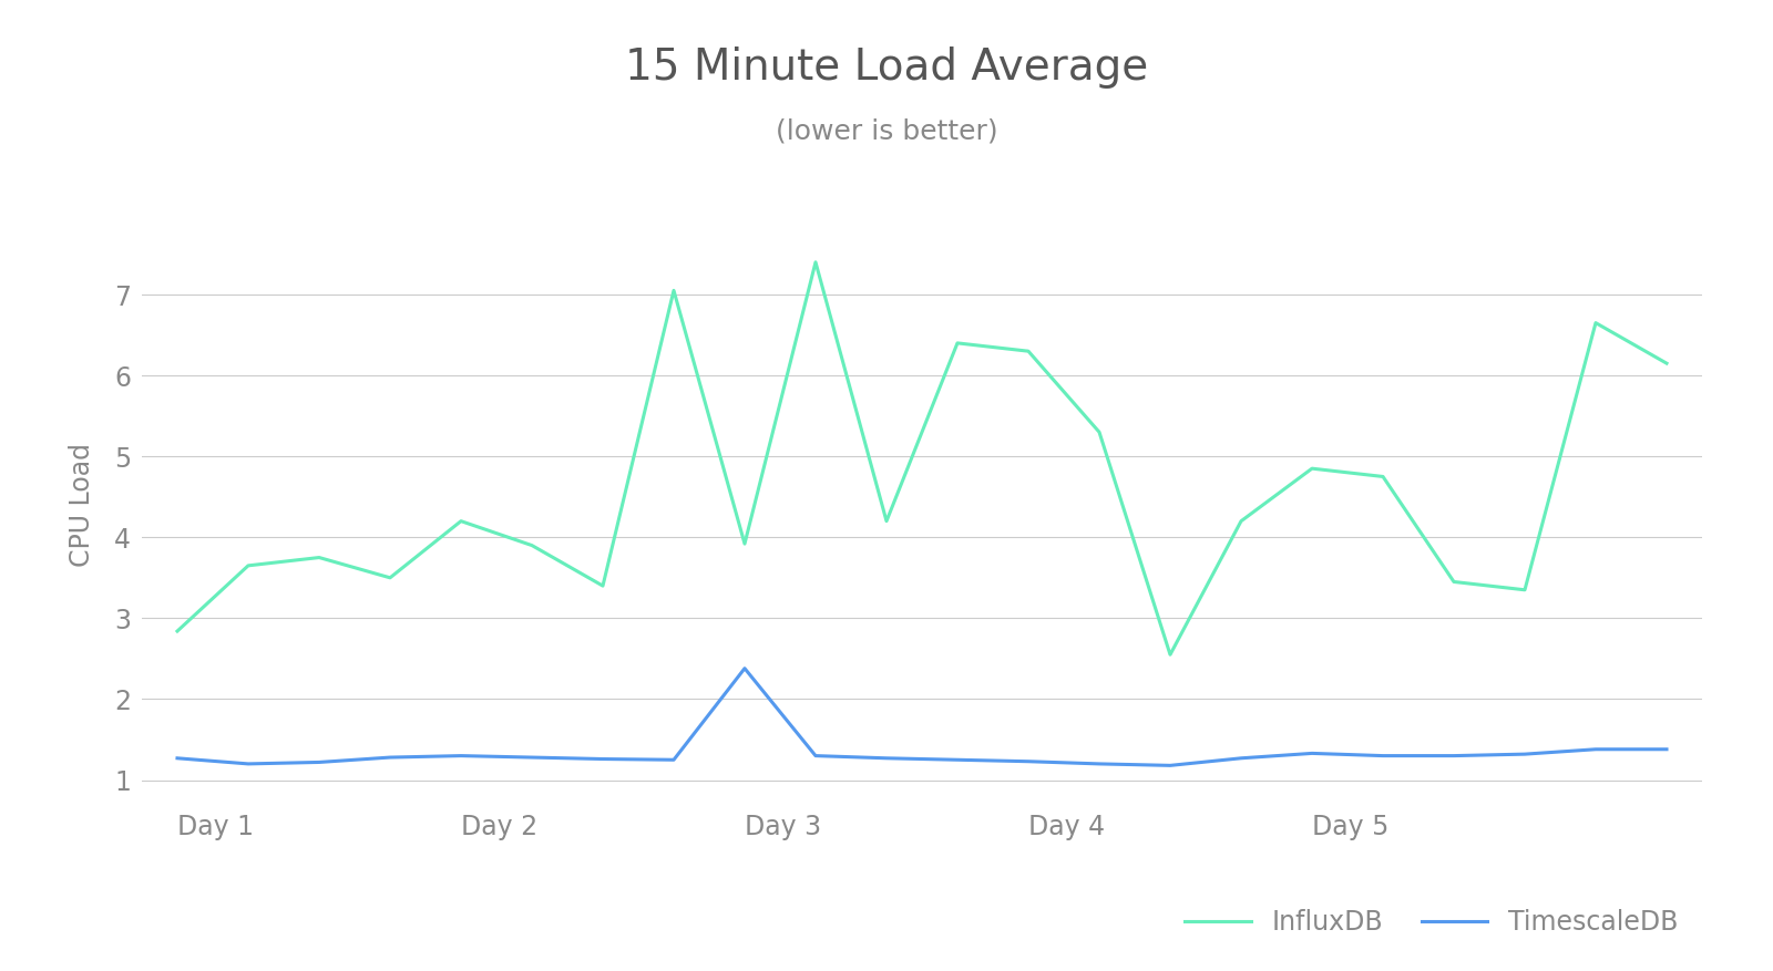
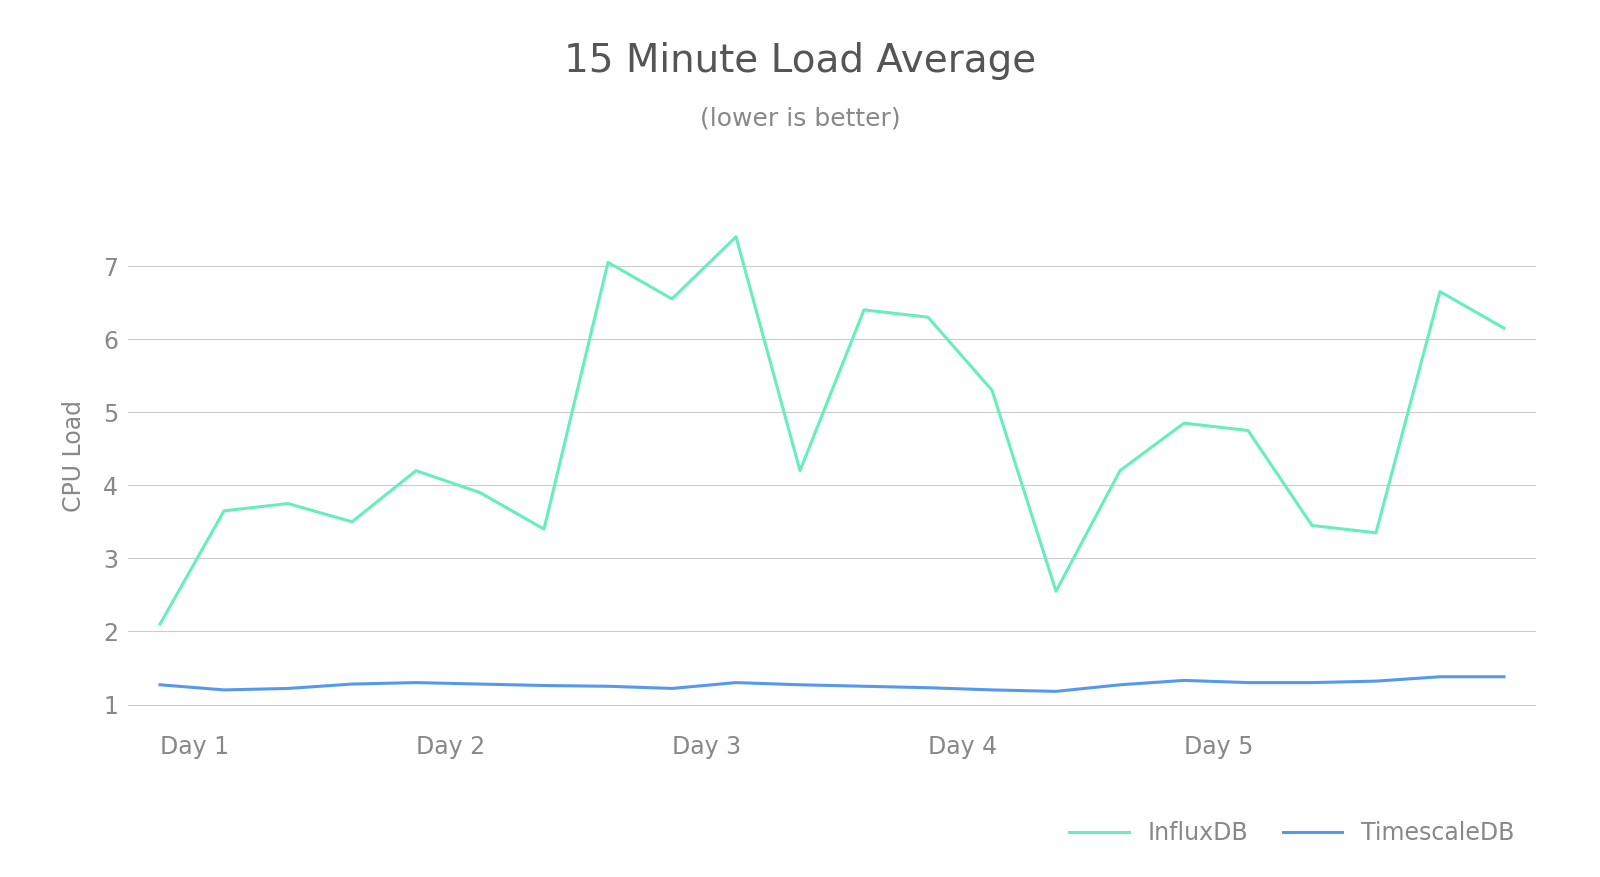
InfluxDB/Day 1: 2.84 -> 2.10
InfluxDB/Day 3: 3.92 -> 6.55
TimescaleDB/Day 3: 2.38 -> 1.22
